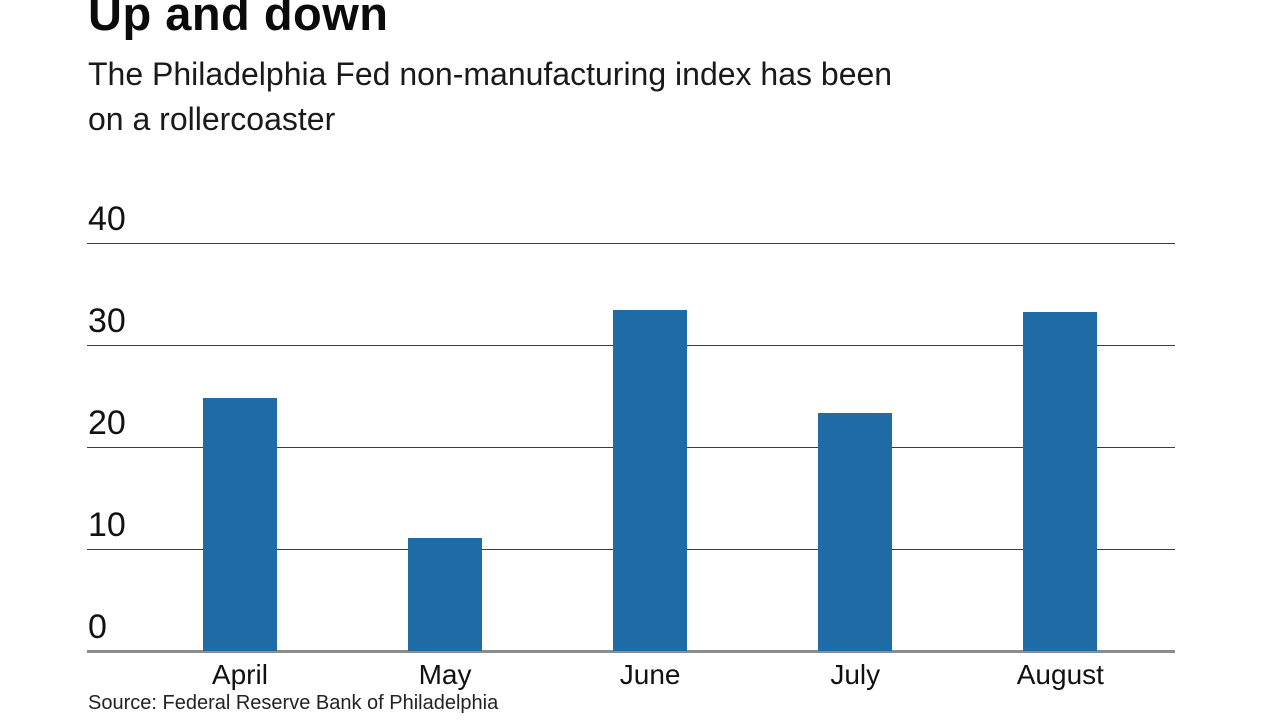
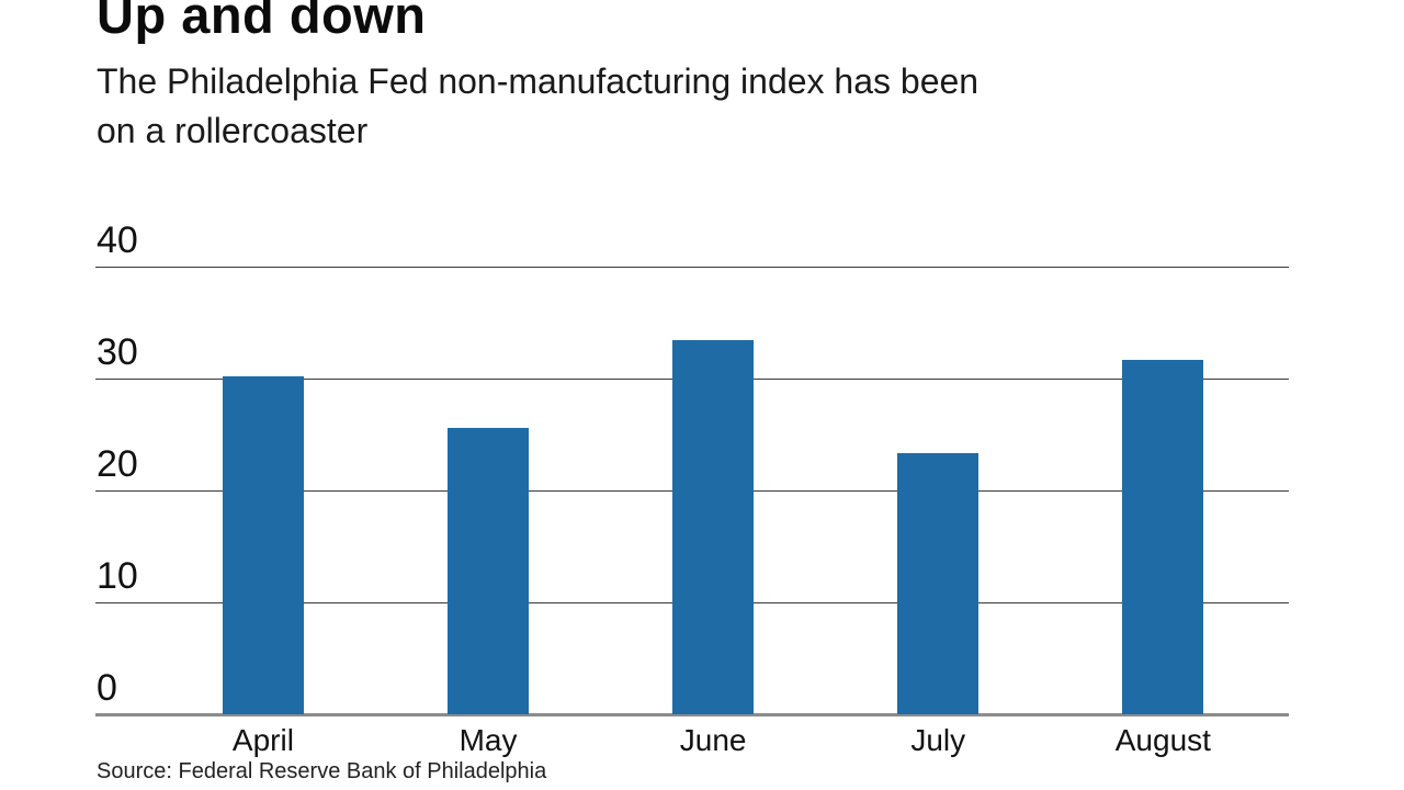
April: 24.8 -> 30.2
May: 11.1 -> 25.6
August: 33.2 -> 31.7
